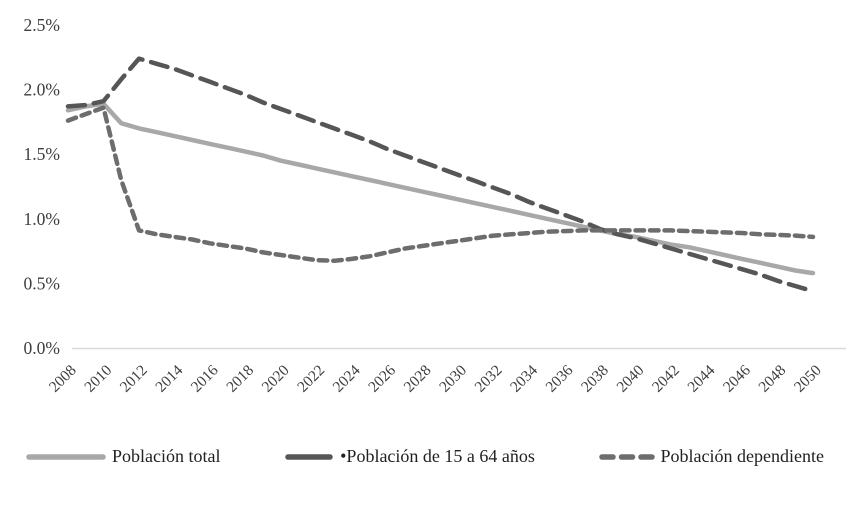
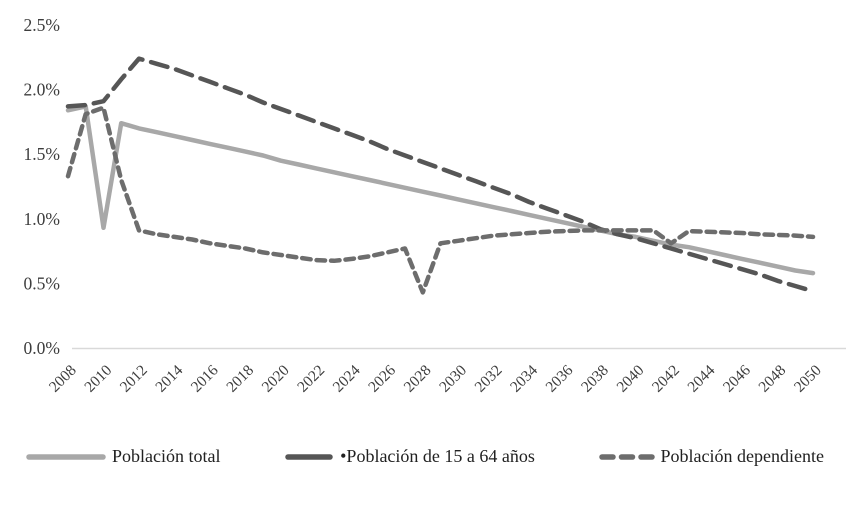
Población dependiente/2008: 1.76% -> 1.33%
Población total/2010: 1.89% -> 0.93%
Población dependiente/2028: 0.79% -> 0.43%
Población dependiente/2042: 0.91% -> 0.81%
